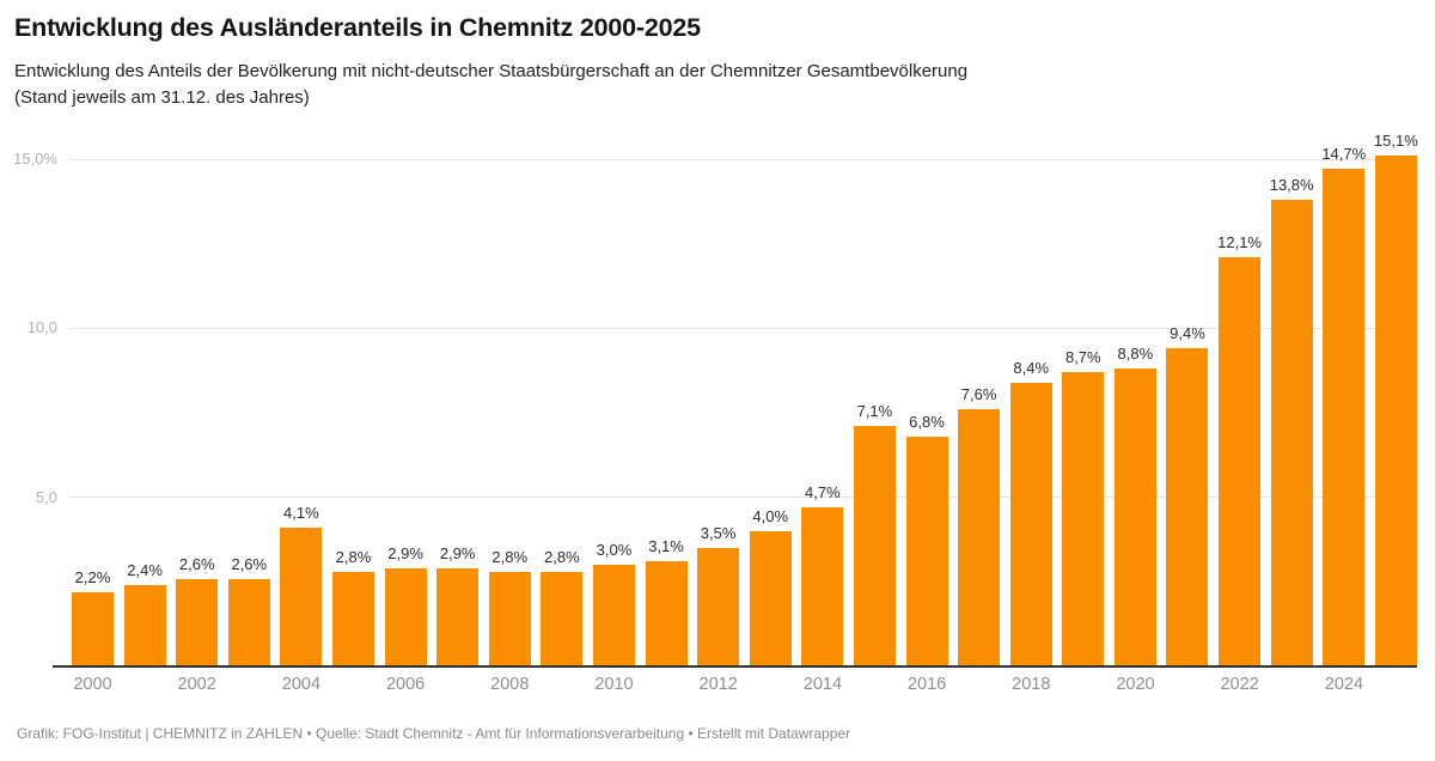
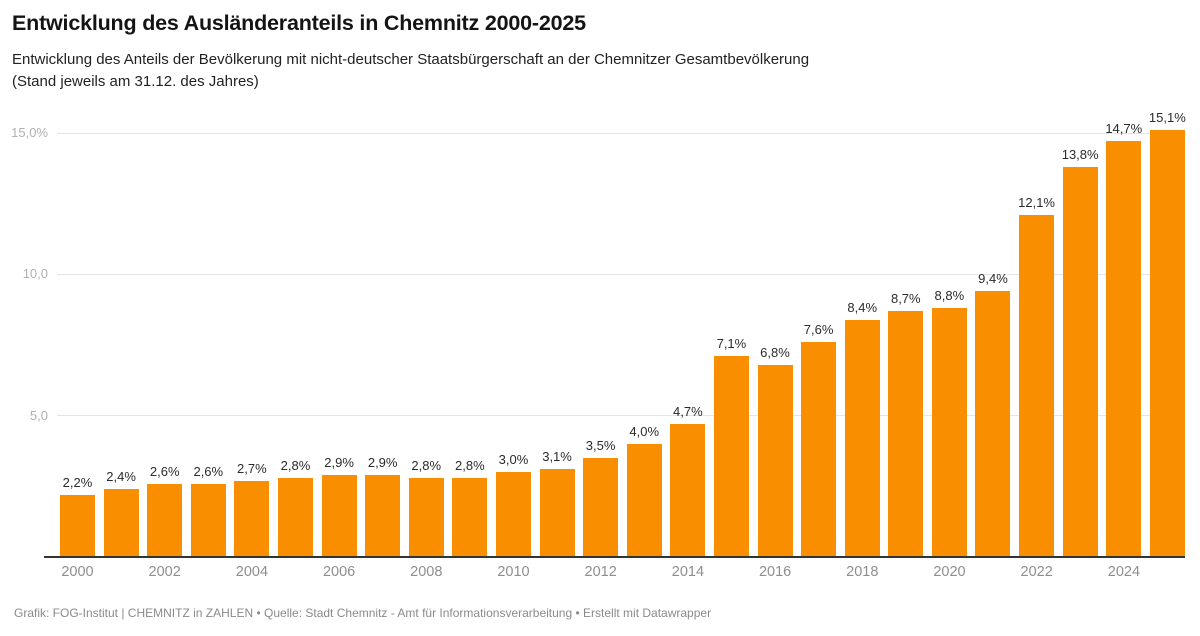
2004: 4,1% -> 2,7%
